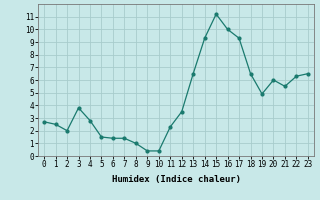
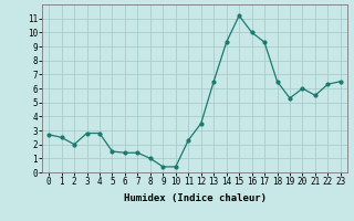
3: 3.8 -> 2.8
19: 4.9 -> 5.3
